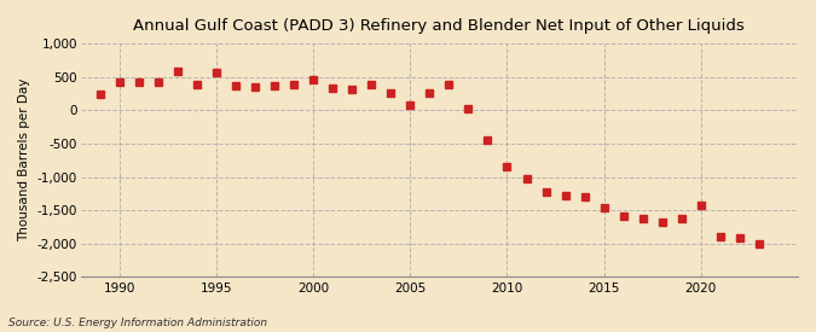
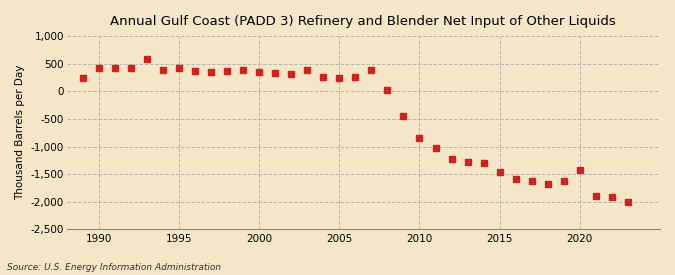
1995: 560 -> 420
2000: 460 -> 350
2005: 80 -> 250
